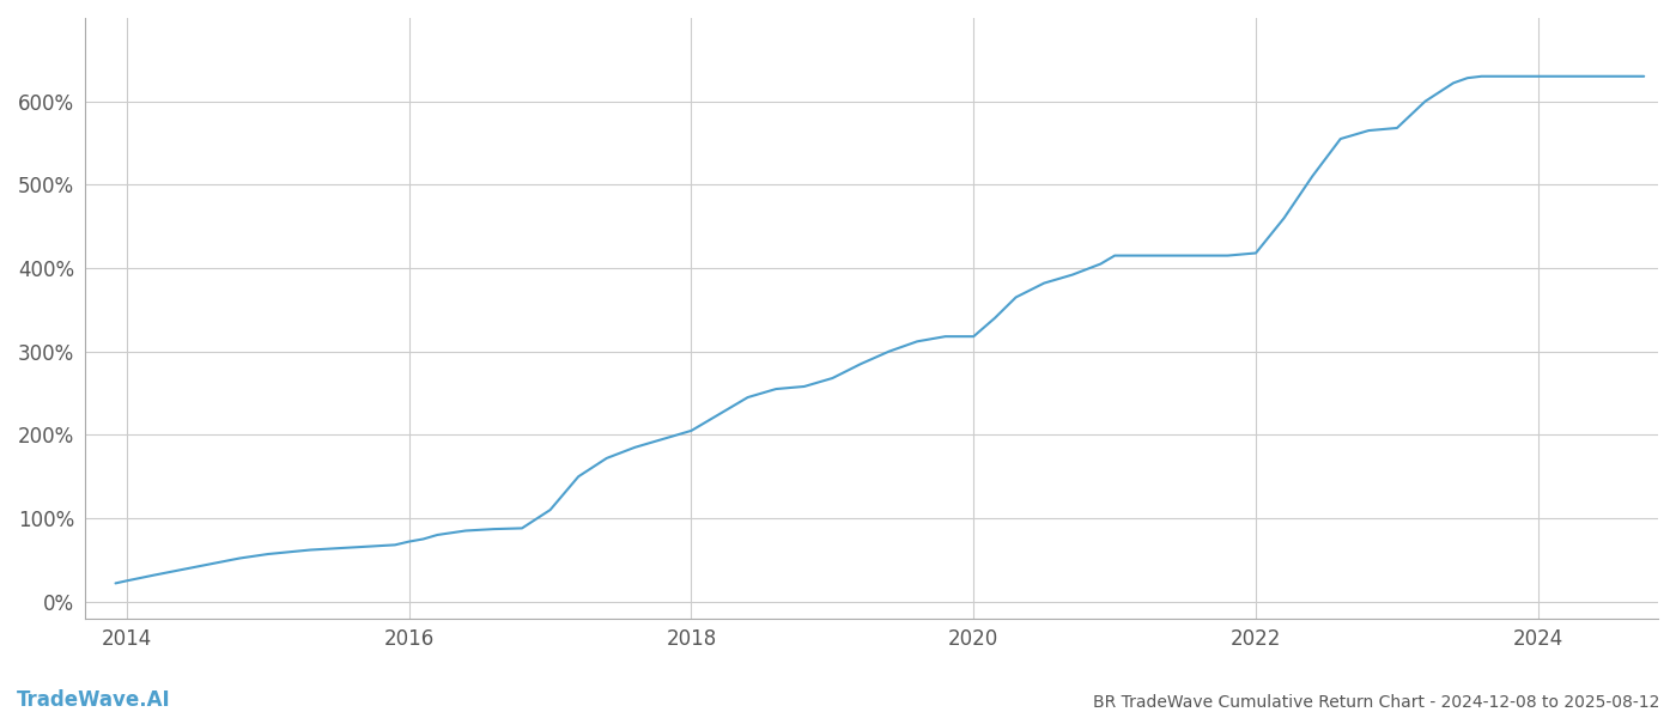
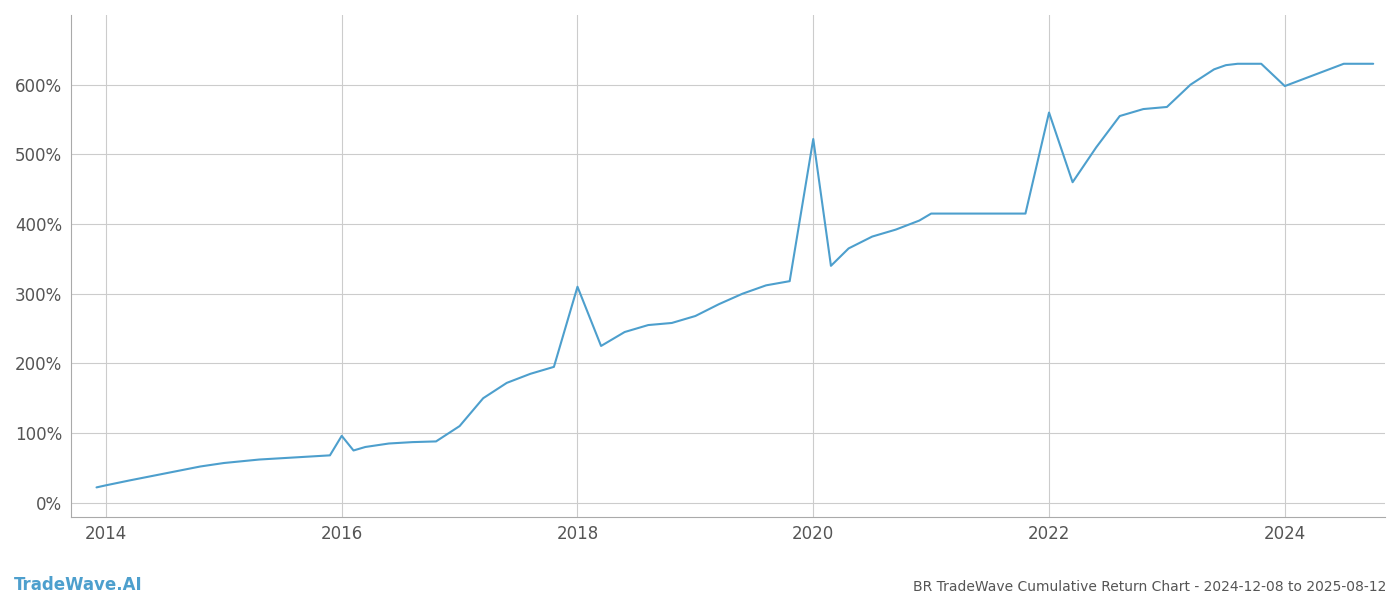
2016: 72% -> 96%
2018: 205% -> 310%
2020: 318% -> 522%
2022: 418% -> 560%
2024: 630% -> 598%
